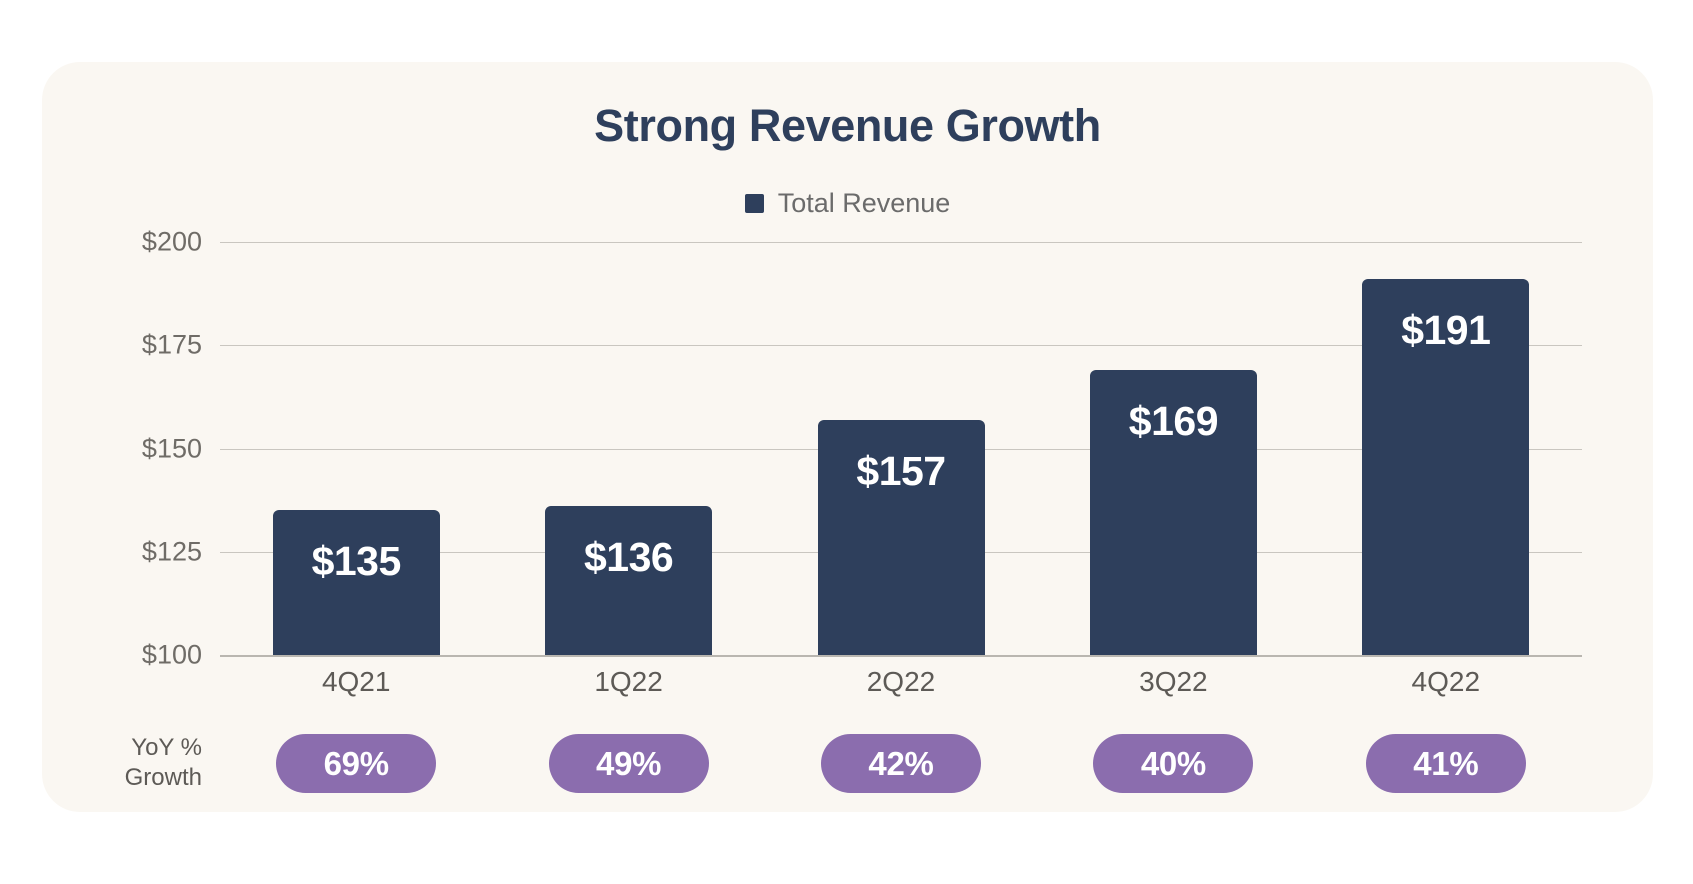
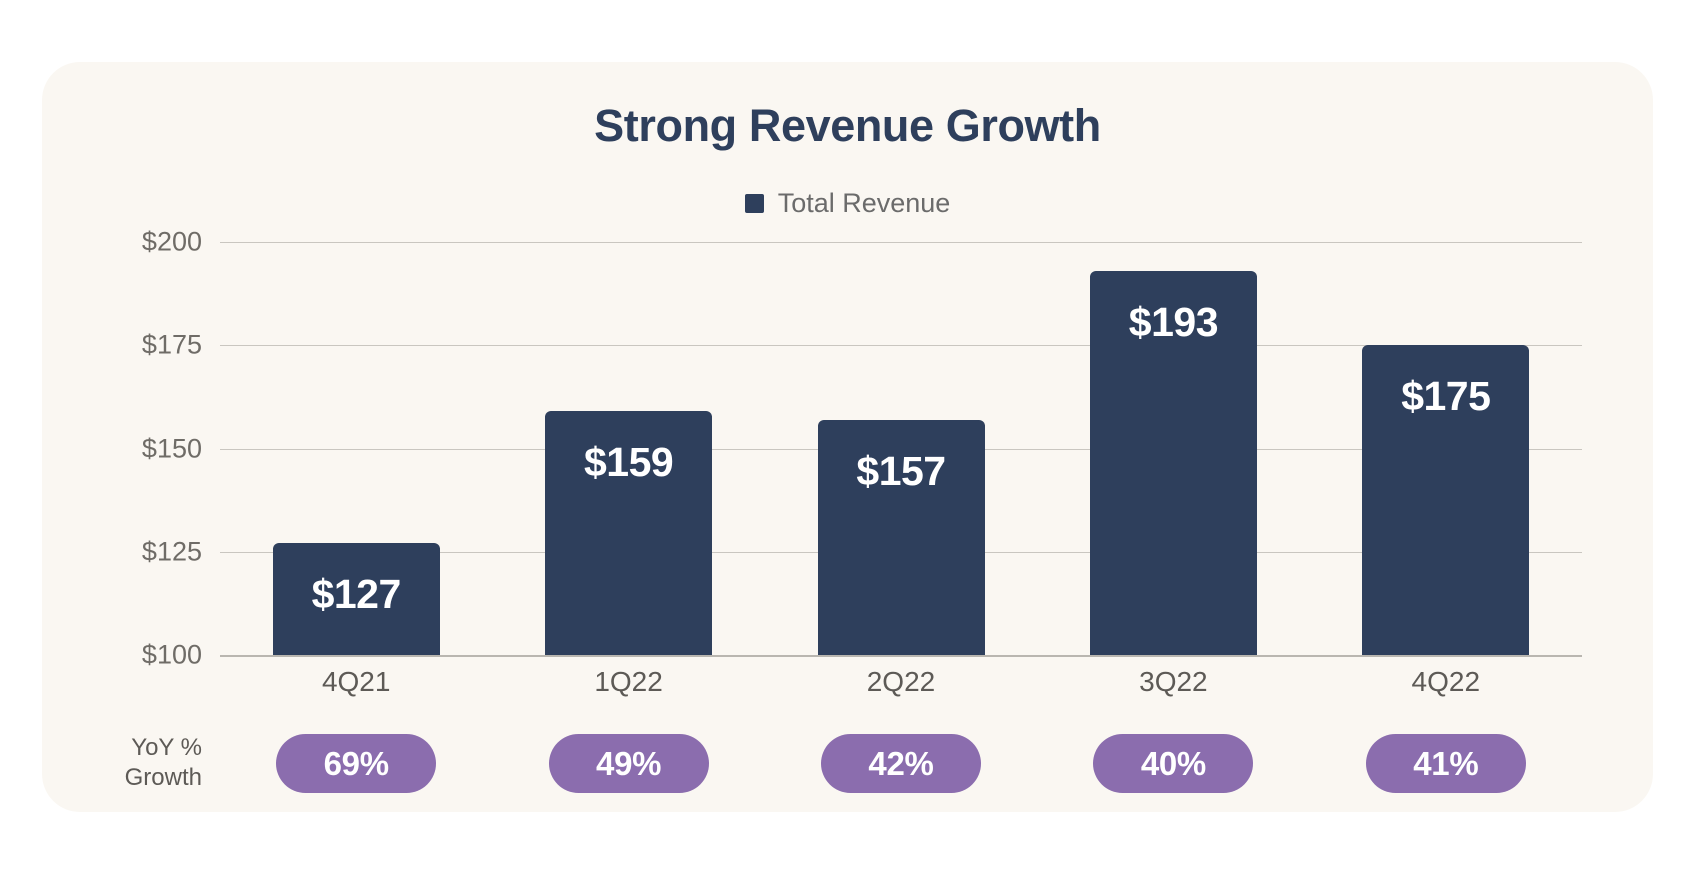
4Q21: $135 -> $127
1Q22: $136 -> $159
3Q22: $169 -> $193
4Q22: $191 -> $175
